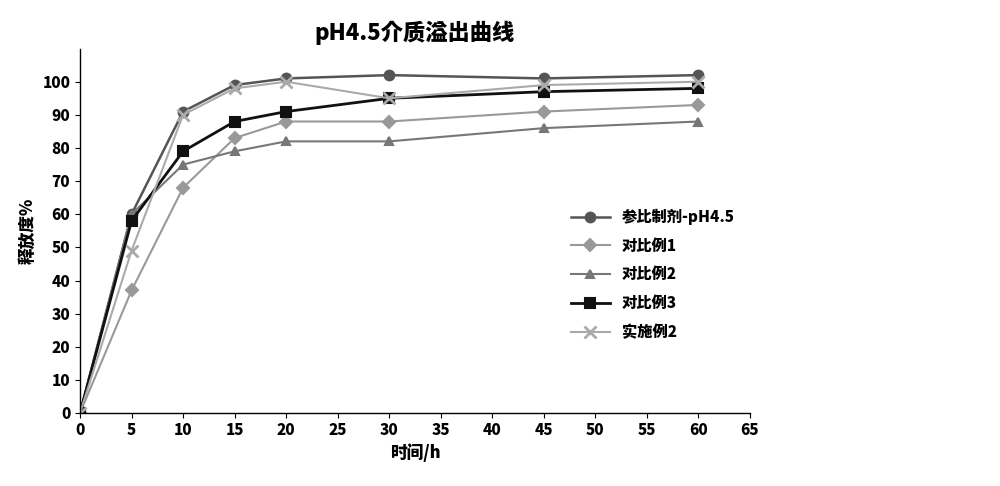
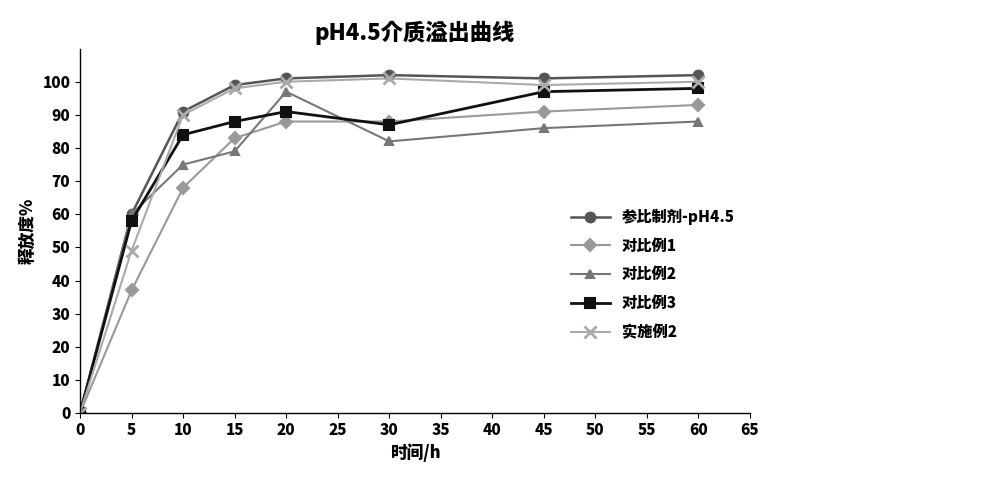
对比例3/10: 79 -> 84
对比例2/20: 82 -> 97
对比例3/30: 95 -> 87
实施例2/30: 95 -> 101
